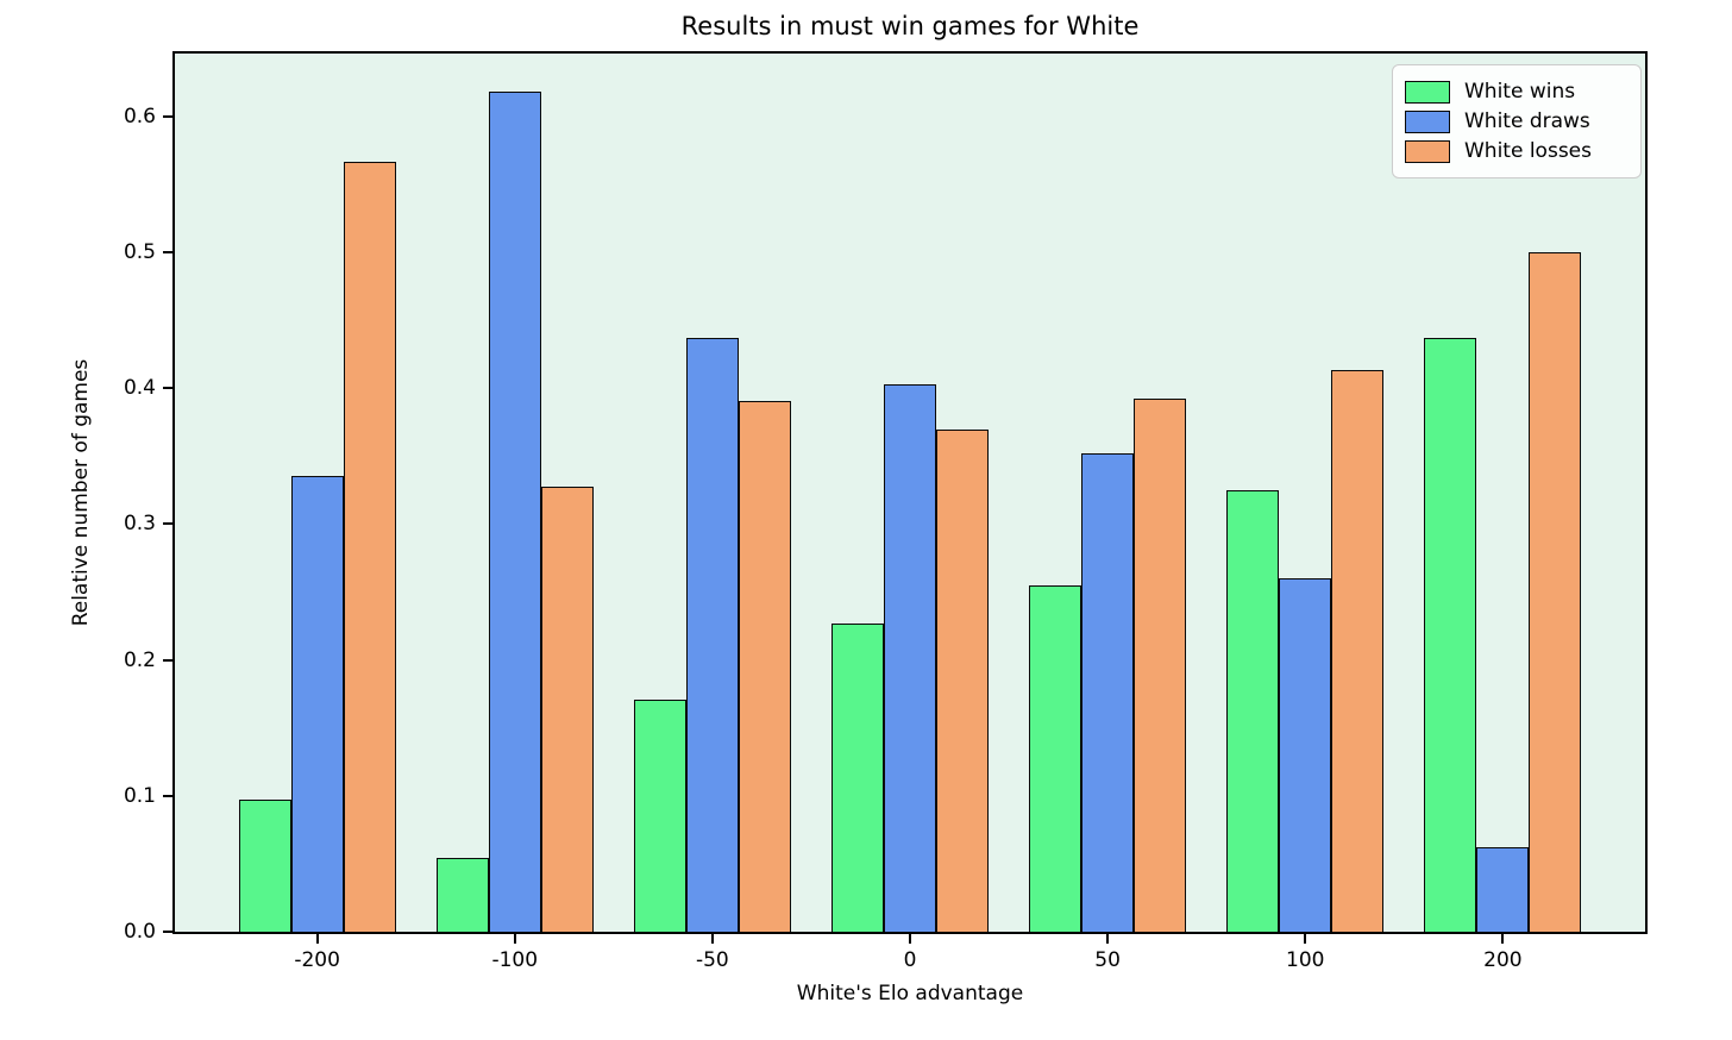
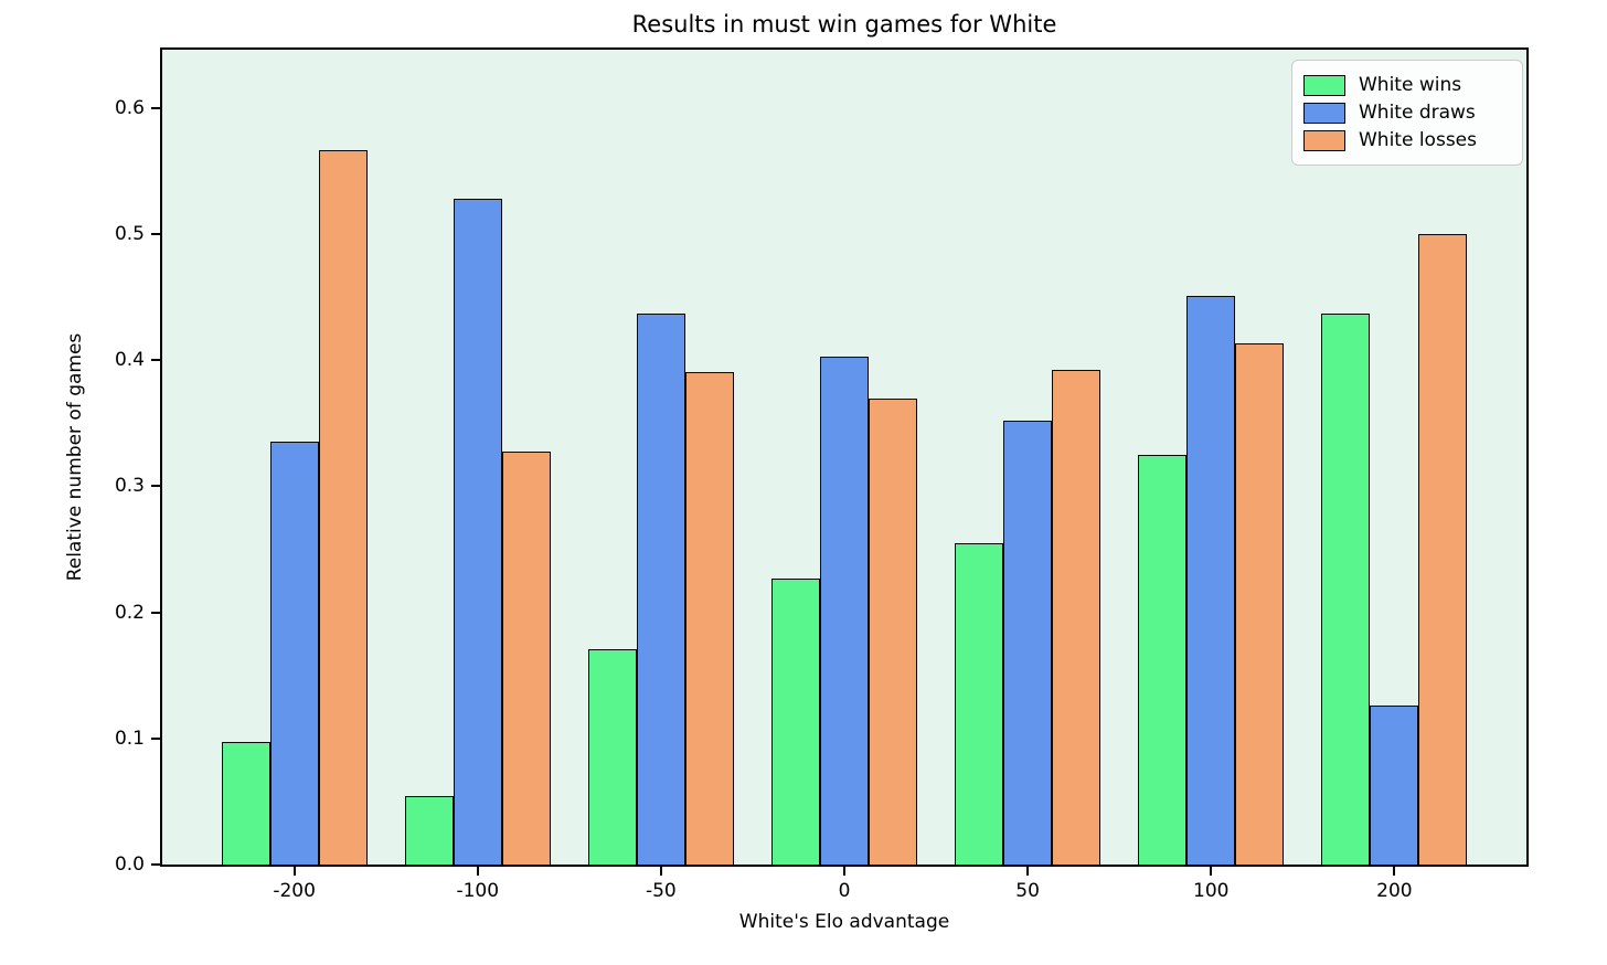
White draws/-100: 0.618 -> 0.528
White draws/100: 0.260 -> 0.451
White draws/200: 0.062 -> 0.126
